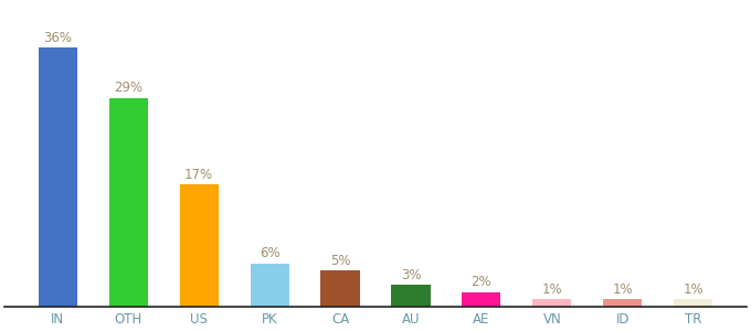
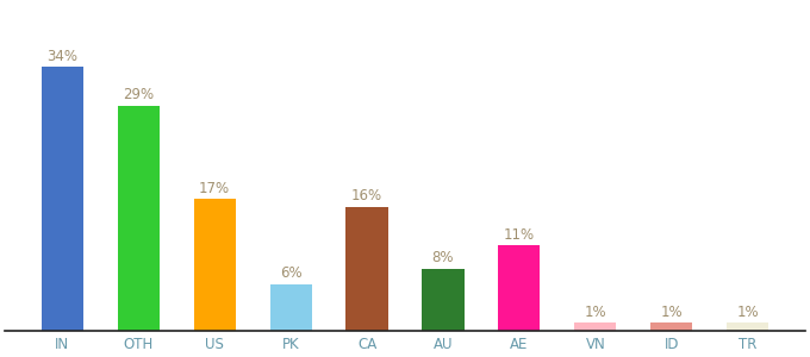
IN: 36% -> 34%
CA: 5% -> 16%
AU: 3% -> 8%
AE: 2% -> 11%
